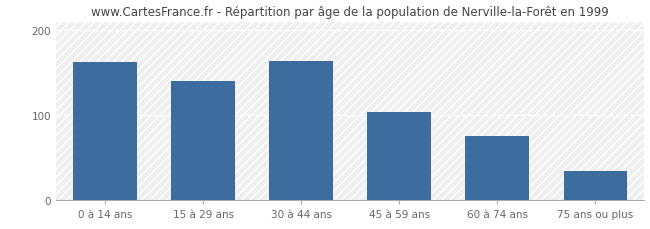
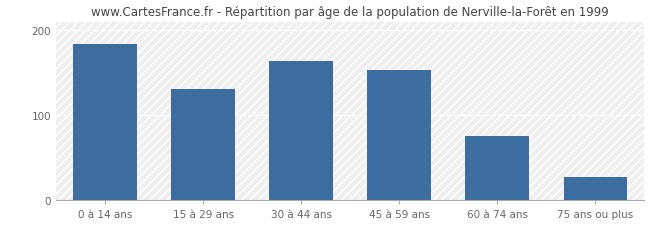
0 à 14 ans: 162 -> 183
15 à 29 ans: 140 -> 130
45 à 59 ans: 104 -> 153
75 ans ou plus: 34 -> 27
